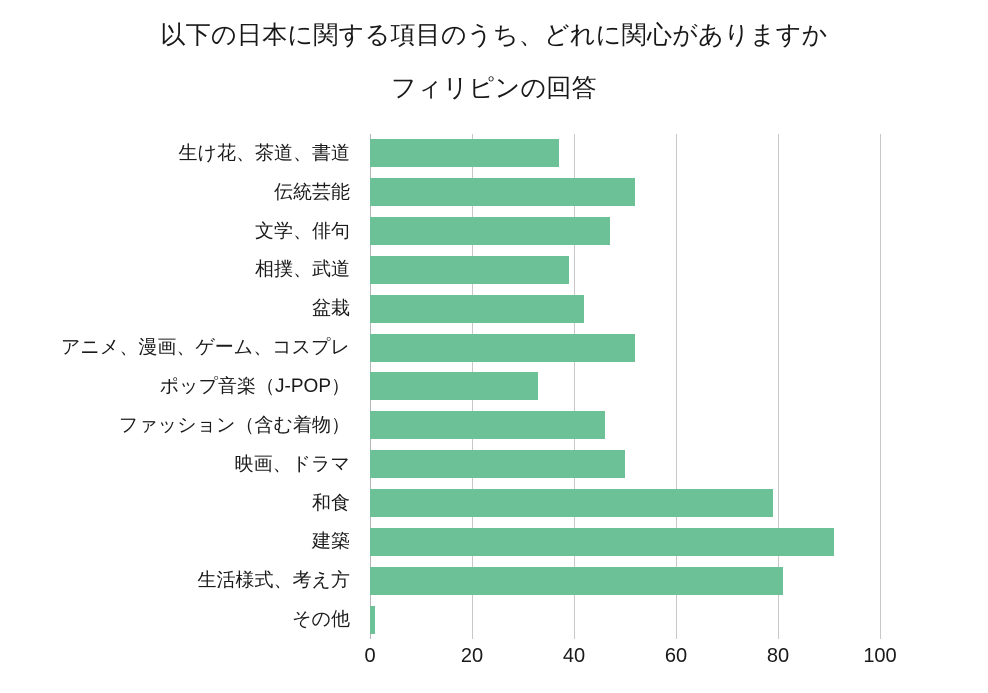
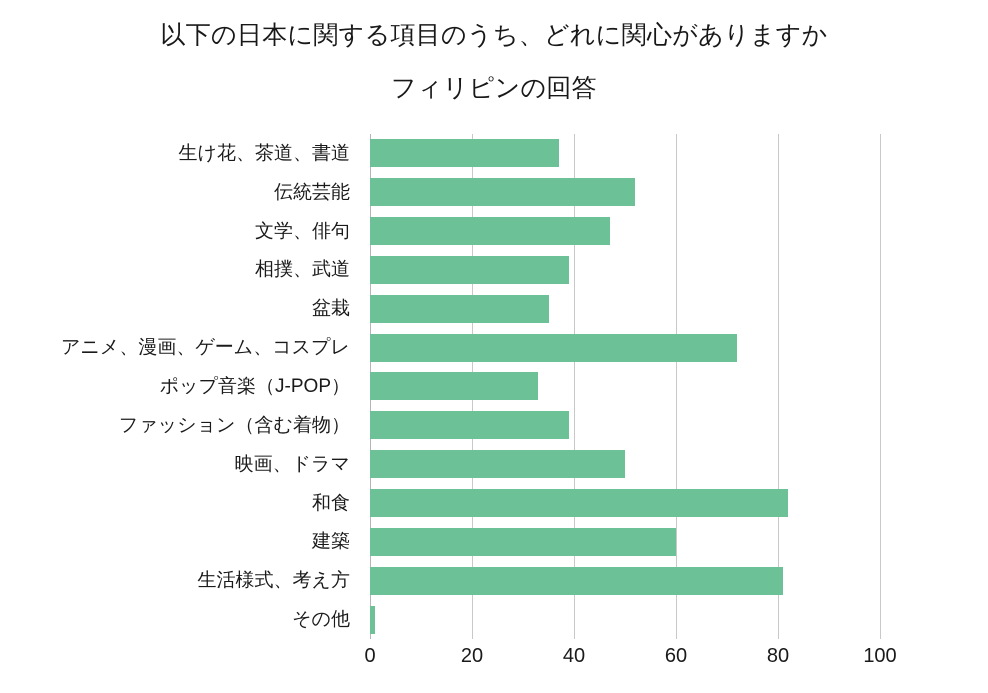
盆栽: 42 -> 35
アニメ、漫画、ゲーム、コスプレ: 52 -> 72
ファッション（含む着物）: 46 -> 39
和食: 79 -> 82
建築: 91 -> 60
